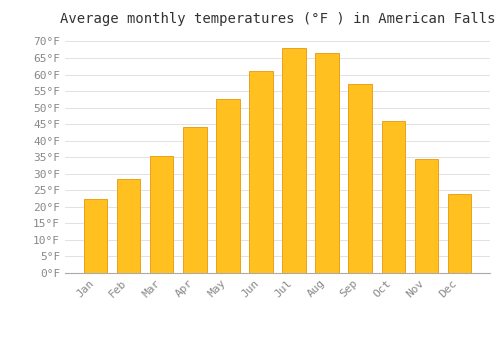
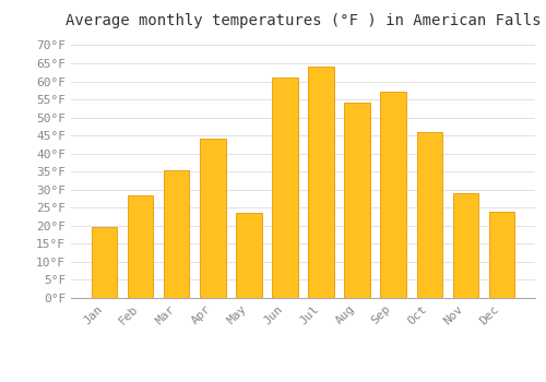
Jan: 22.5°F -> 19.5°F
May: 52.5°F -> 23.5°F
Jul: 68.0°F -> 64.0°F
Aug: 66.5°F -> 54.0°F
Nov: 34.5°F -> 29.0°F
